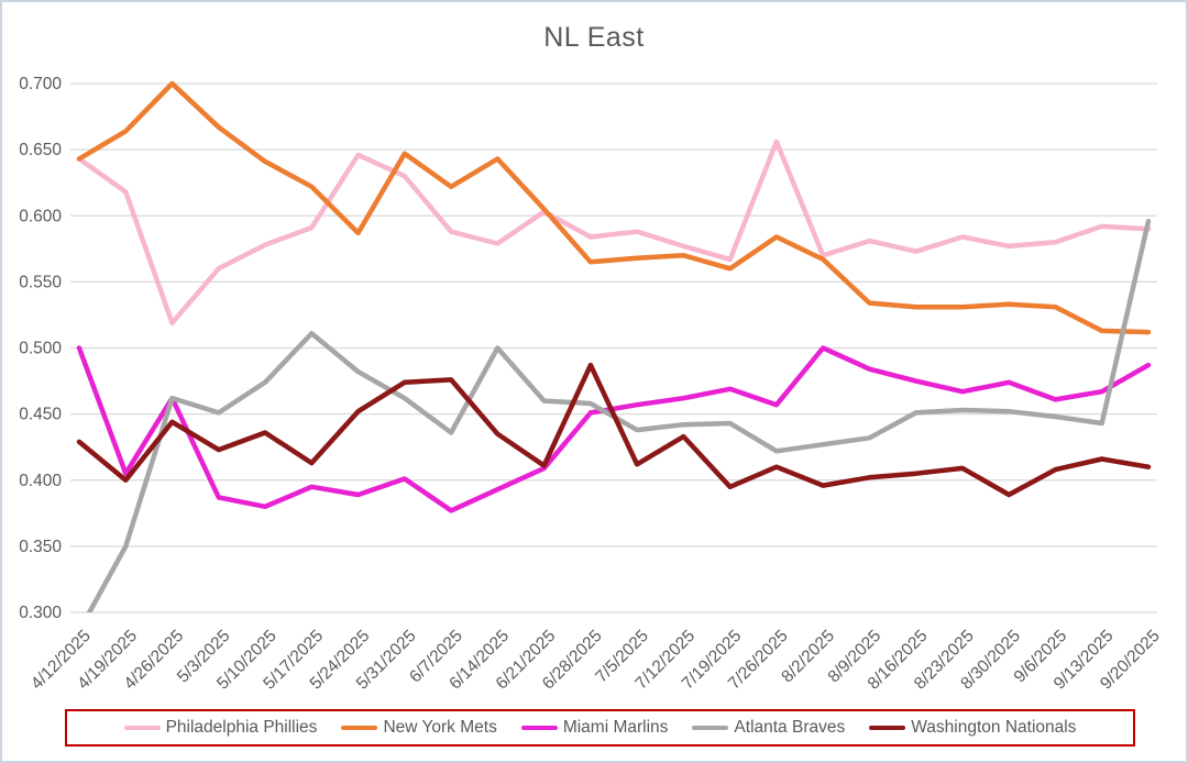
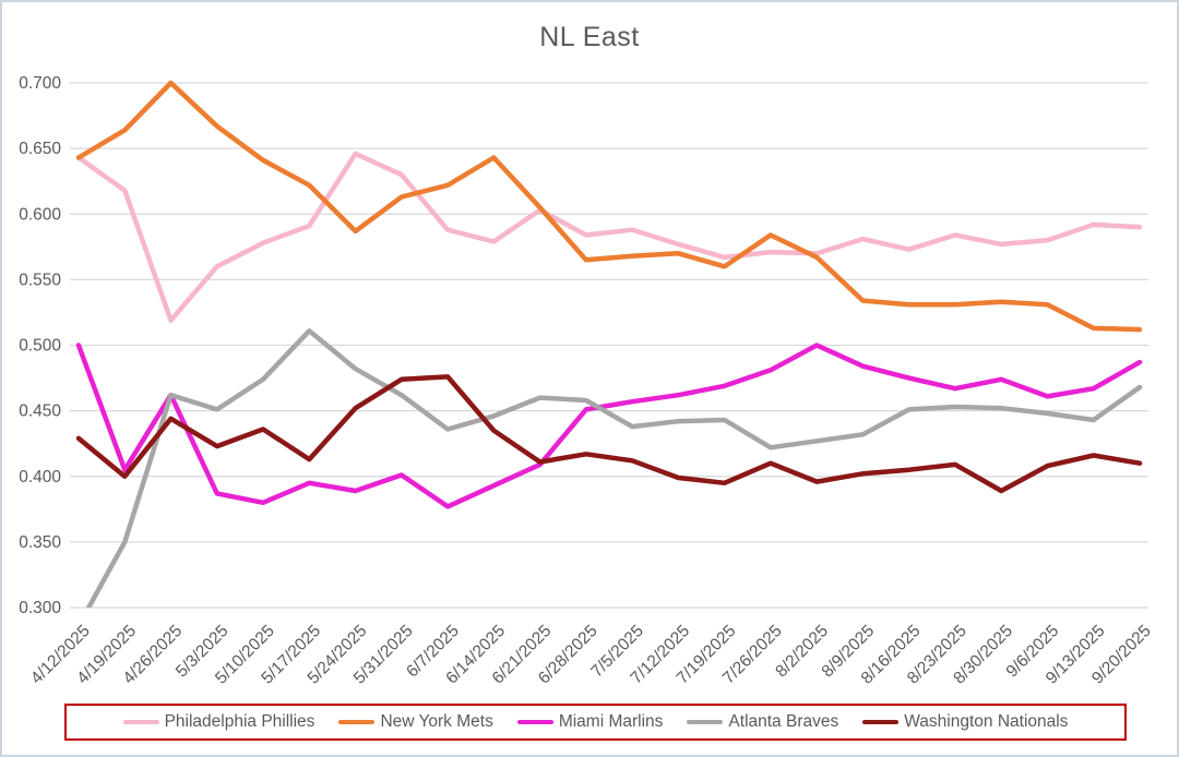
New York Mets/5/31/2025: 0.647 -> 0.613
Atlanta Braves/6/14/2025: 0.500 -> 0.446
Washington Nationals/6/28/2025: 0.487 -> 0.417
Washington Nationals/7/12/2025: 0.433 -> 0.399
Philadelphia Phillies/7/26/2025: 0.656 -> 0.571
Miami Marlins/7/26/2025: 0.457 -> 0.481
Atlanta Braves/9/20/2025: 0.596 -> 0.468
